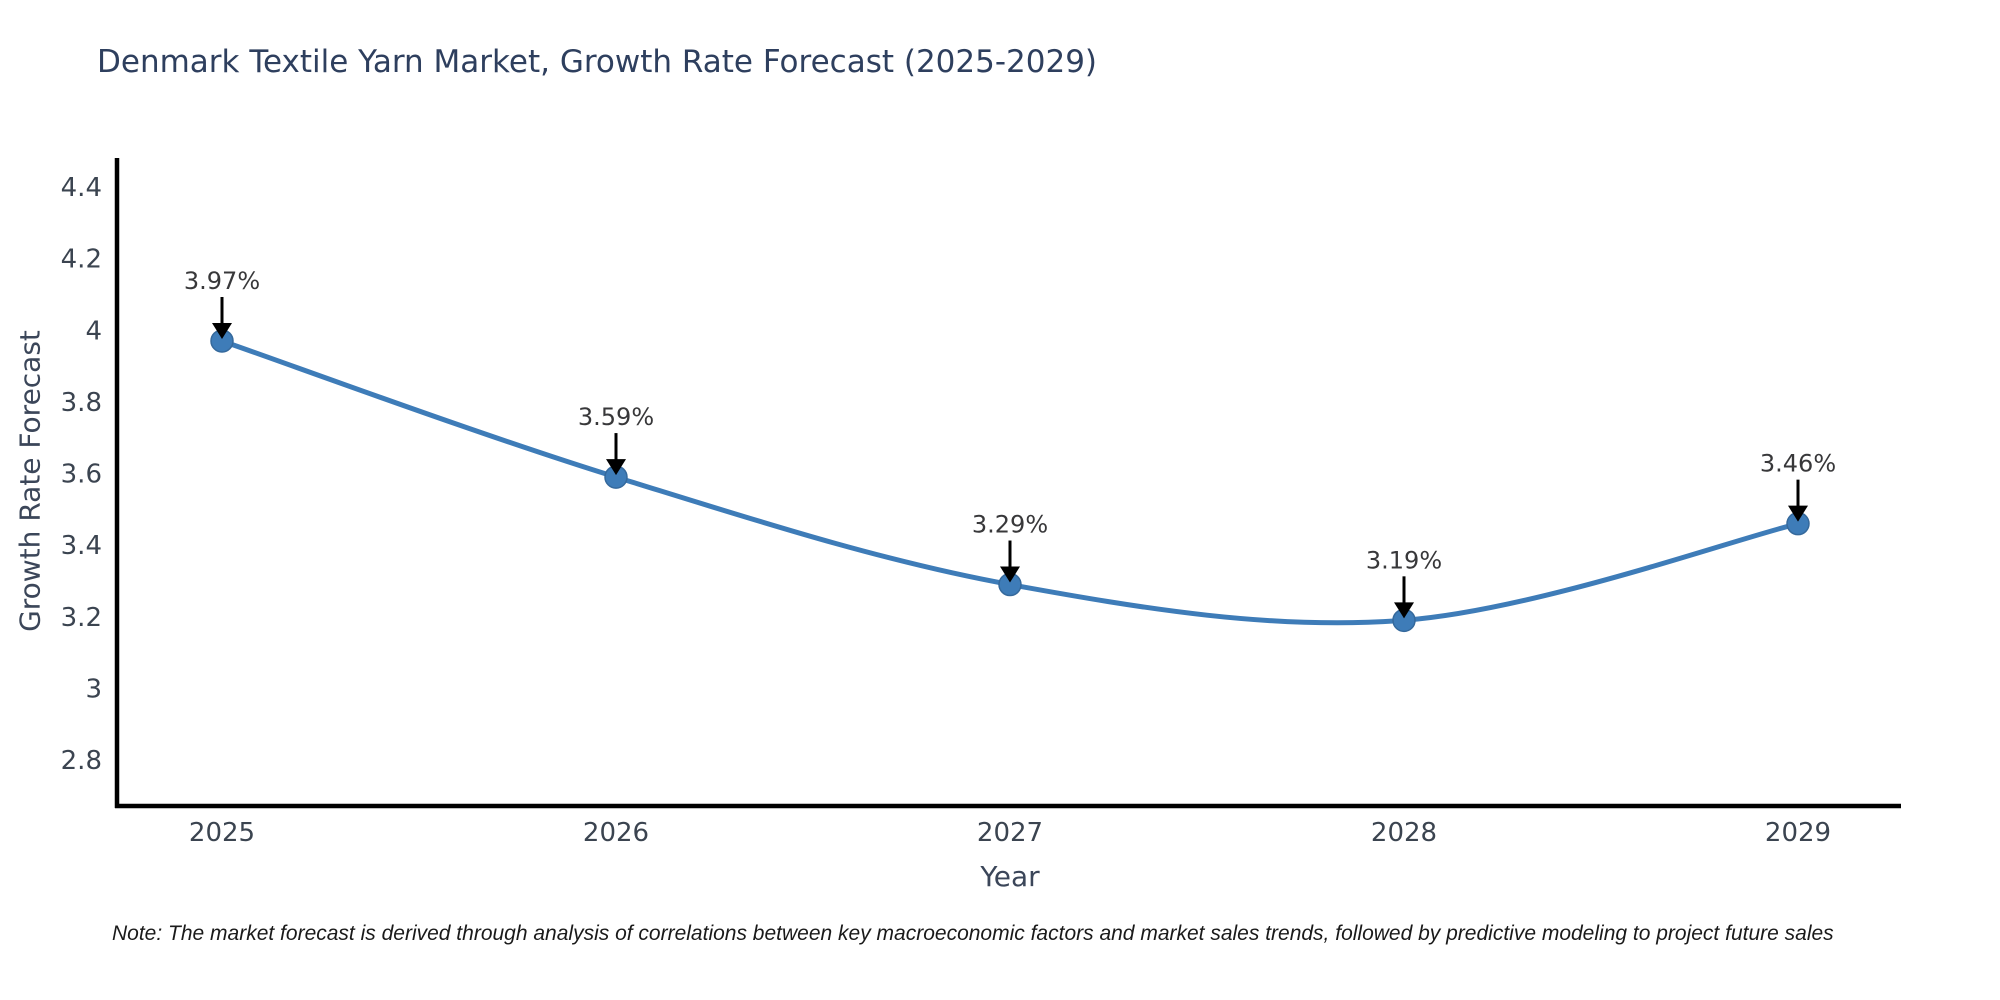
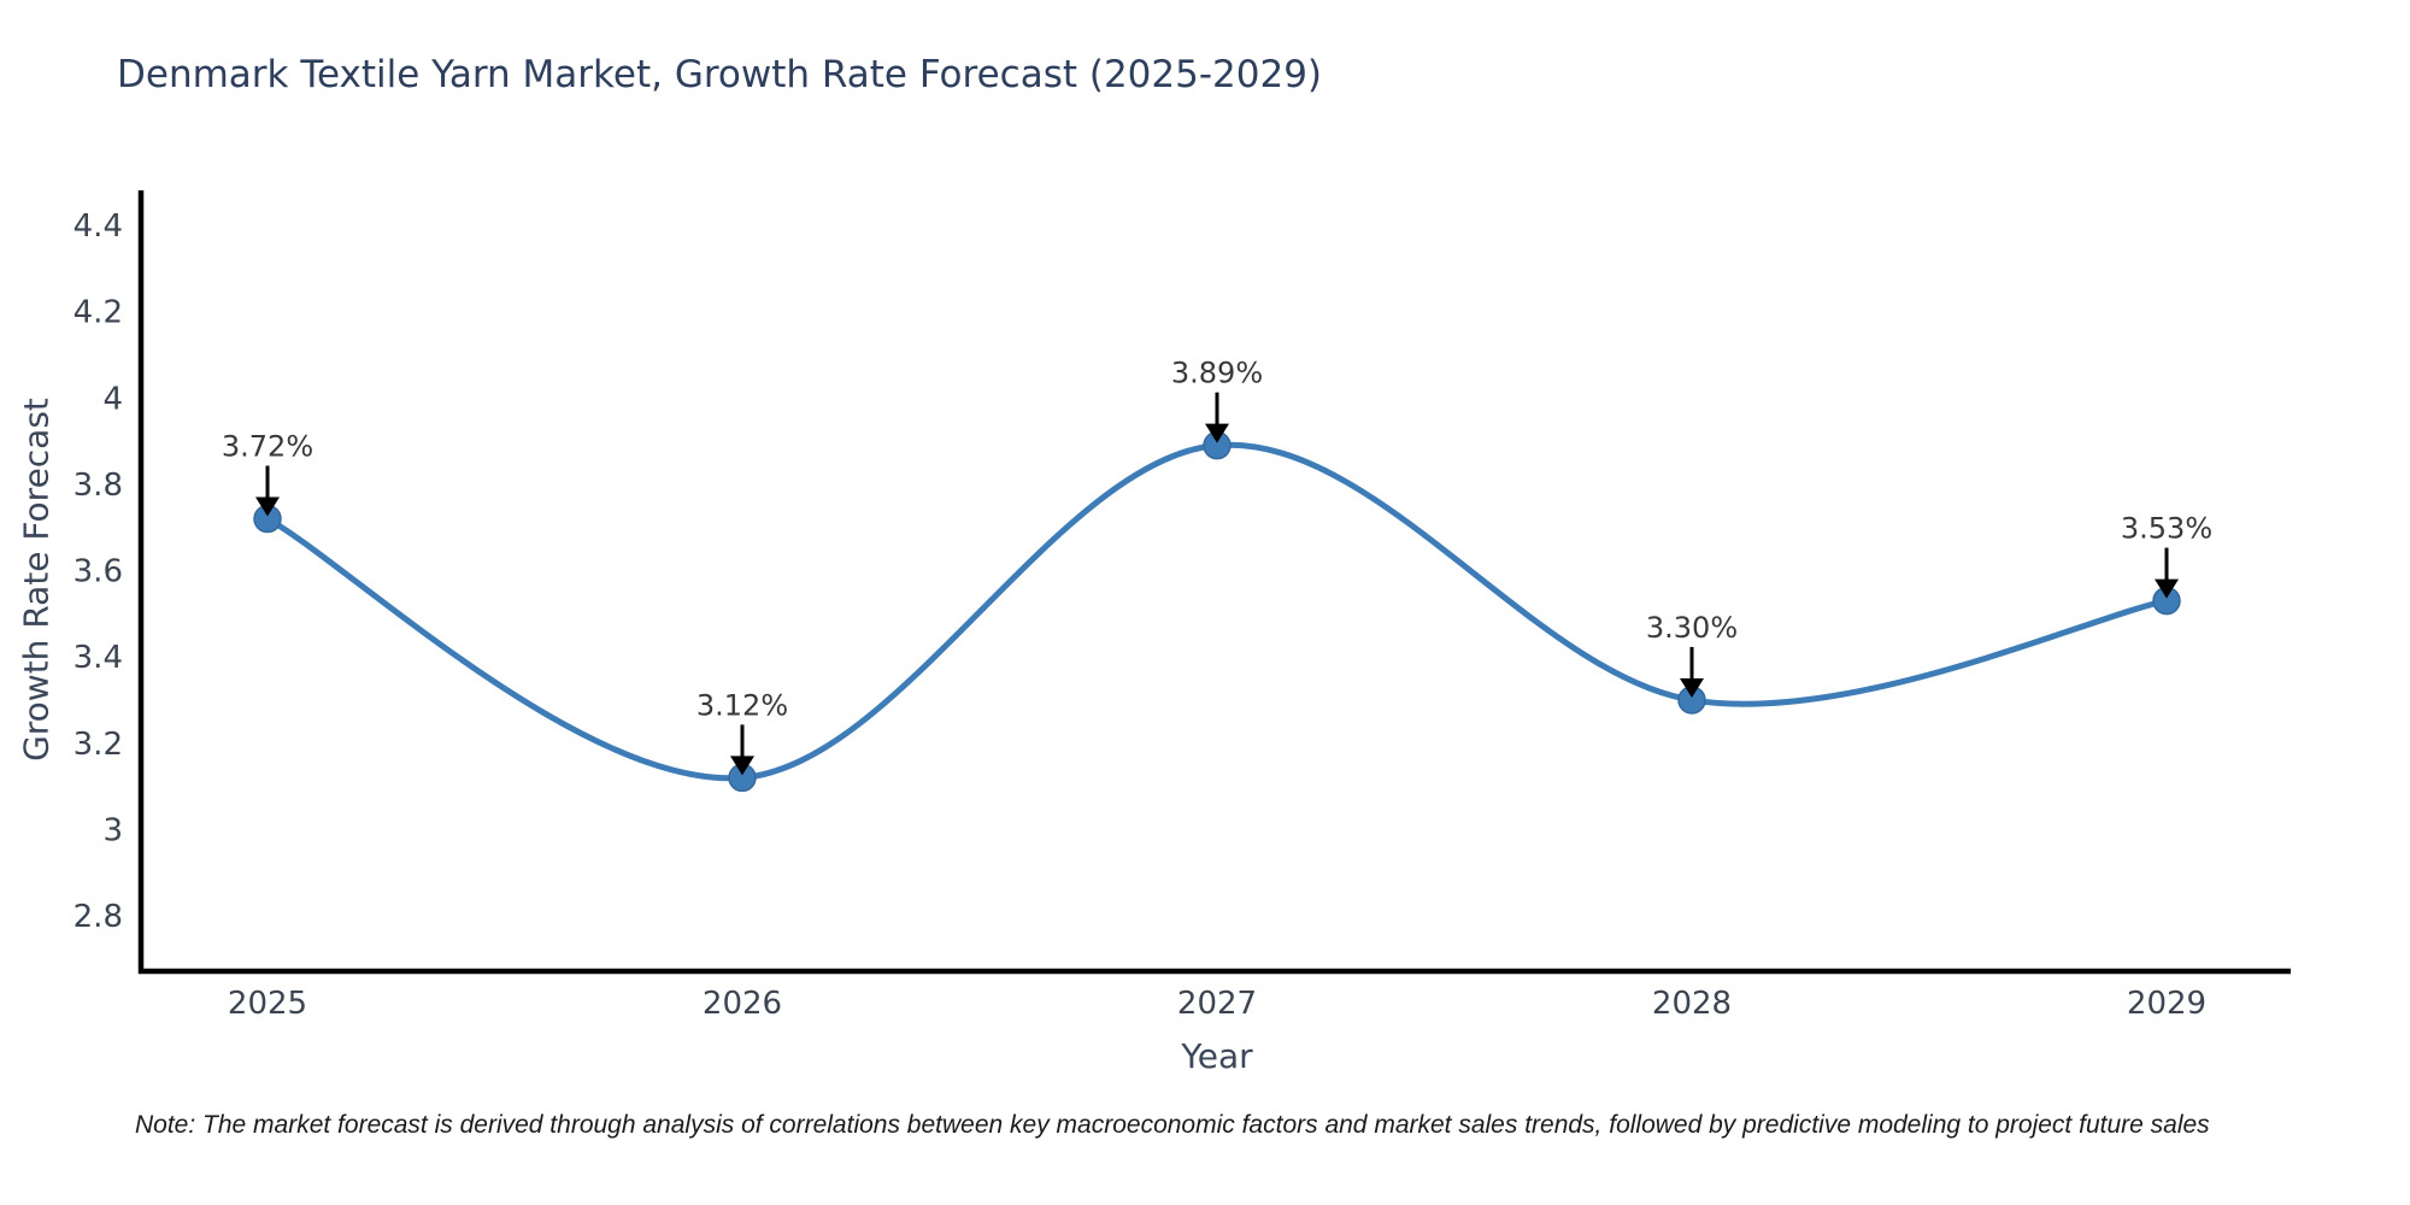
2025: 3.97% -> 3.72%
2026: 3.59% -> 3.12%
2027: 3.29% -> 3.89%
2028: 3.19% -> 3.30%
2029: 3.46% -> 3.53%
